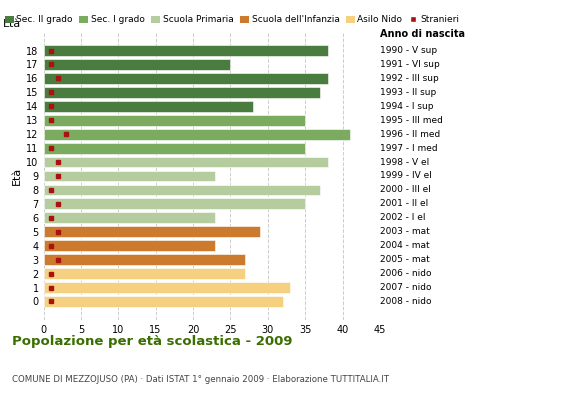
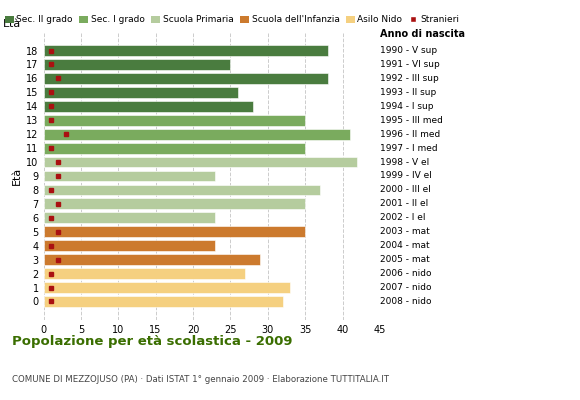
15: 37 -> 26
10: 38 -> 42
5: 29 -> 35
3: 27 -> 29
